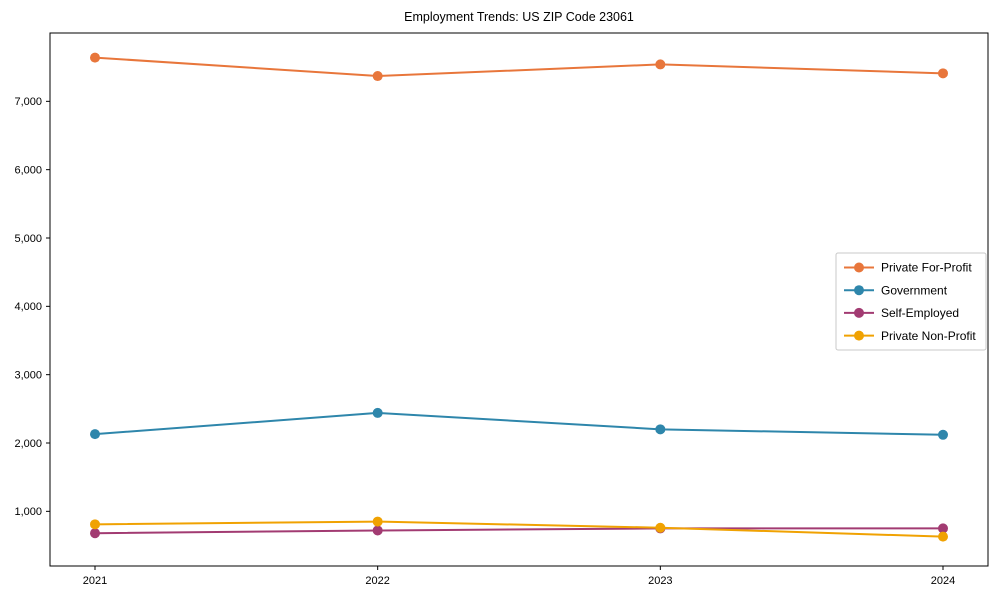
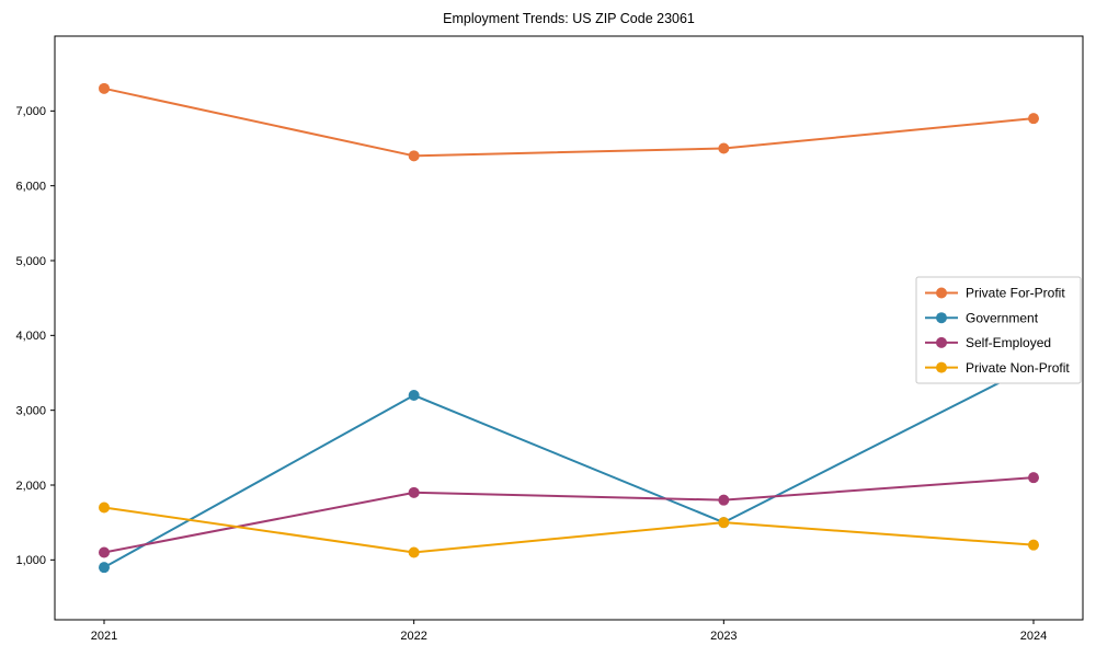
Private For-Profit/2021: 7600 -> 7300
Government/2021: 2100 -> 900
Self-Employed/2021: 700 -> 1100
Private Non-Profit/2021: 800 -> 1700
Private For-Profit/2022: 7400 -> 6400
Government/2022: 2400 -> 3200
Self-Employed/2022: 700 -> 1900
Private Non-Profit/2022: 800 -> 1100
Private For-Profit/2023: 7500 -> 6500
Government/2023: 2200 -> 1500
Self-Employed/2023: 800 -> 1800
Private Non-Profit/2023: 800 -> 1500
Private For-Profit/2024: 7400 -> 6900
Government/2024: 2100 -> 3600
Self-Employed/2024: 800 -> 2100
Private Non-Profit/2024: 600 -> 1200
